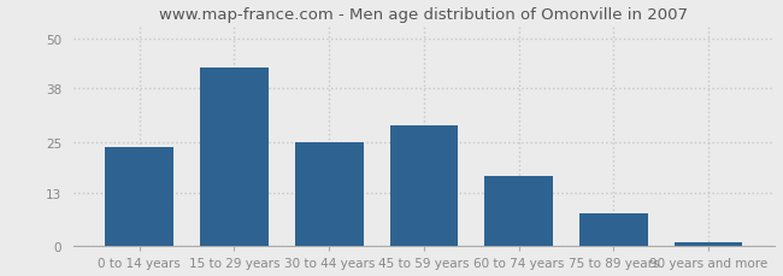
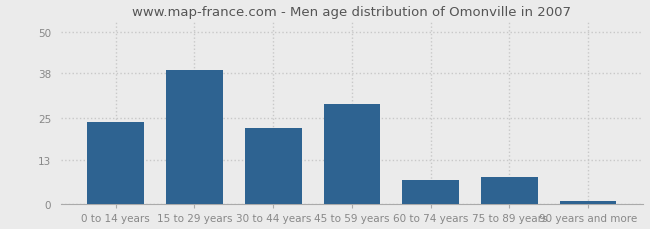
15 to 29 years: 43 -> 39
30 to 44 years: 25 -> 22
60 to 74 years: 17 -> 7
